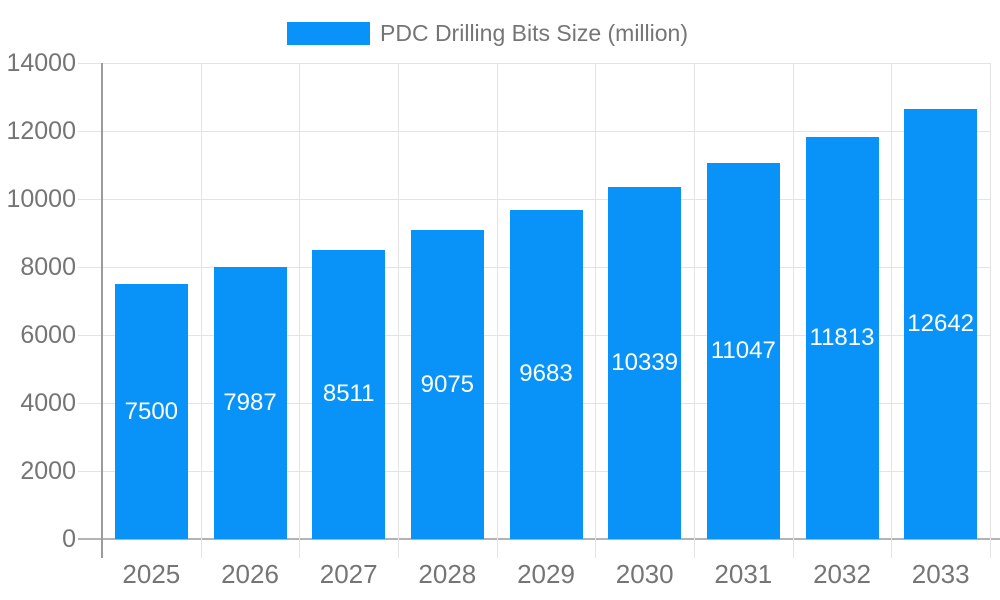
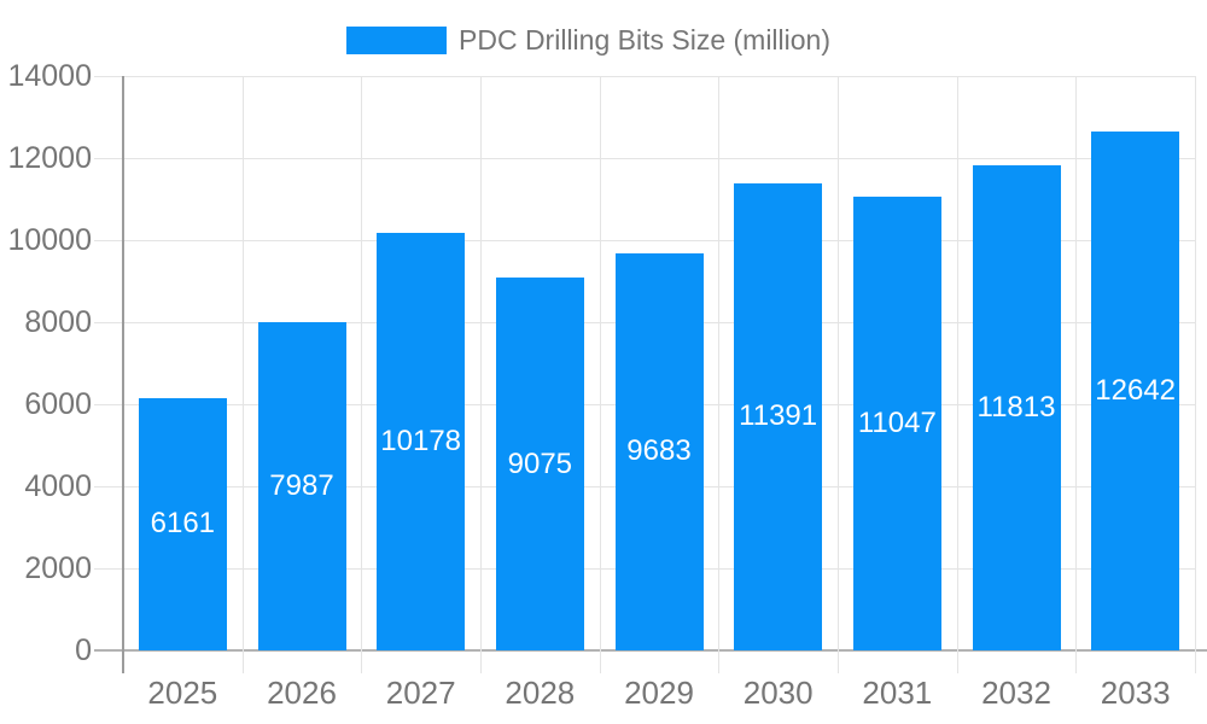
2025: 7500 -> 6161
2027: 8511 -> 10178
2030: 10339 -> 11391
